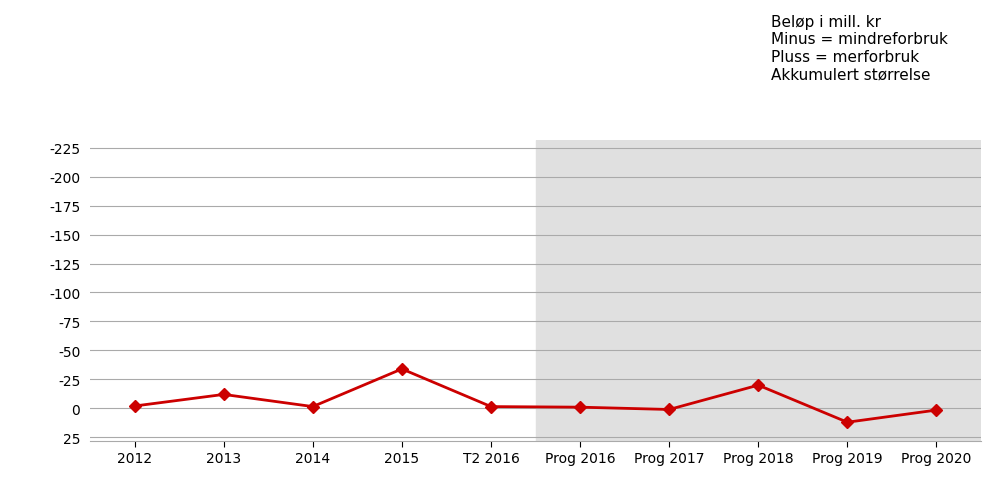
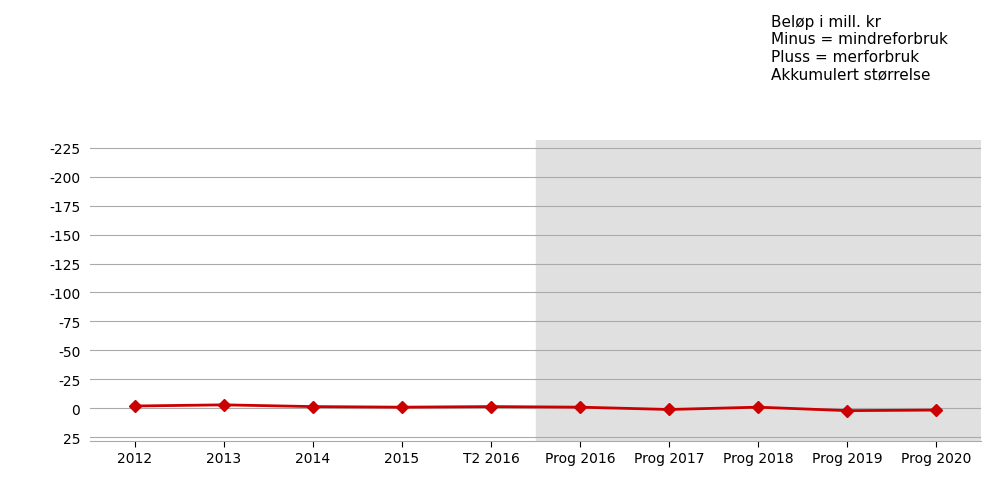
2013: -12 -> -3
2015: -34 -> -1
Prog 2018: -20 -> -1
Prog 2019: 12 -> 2
